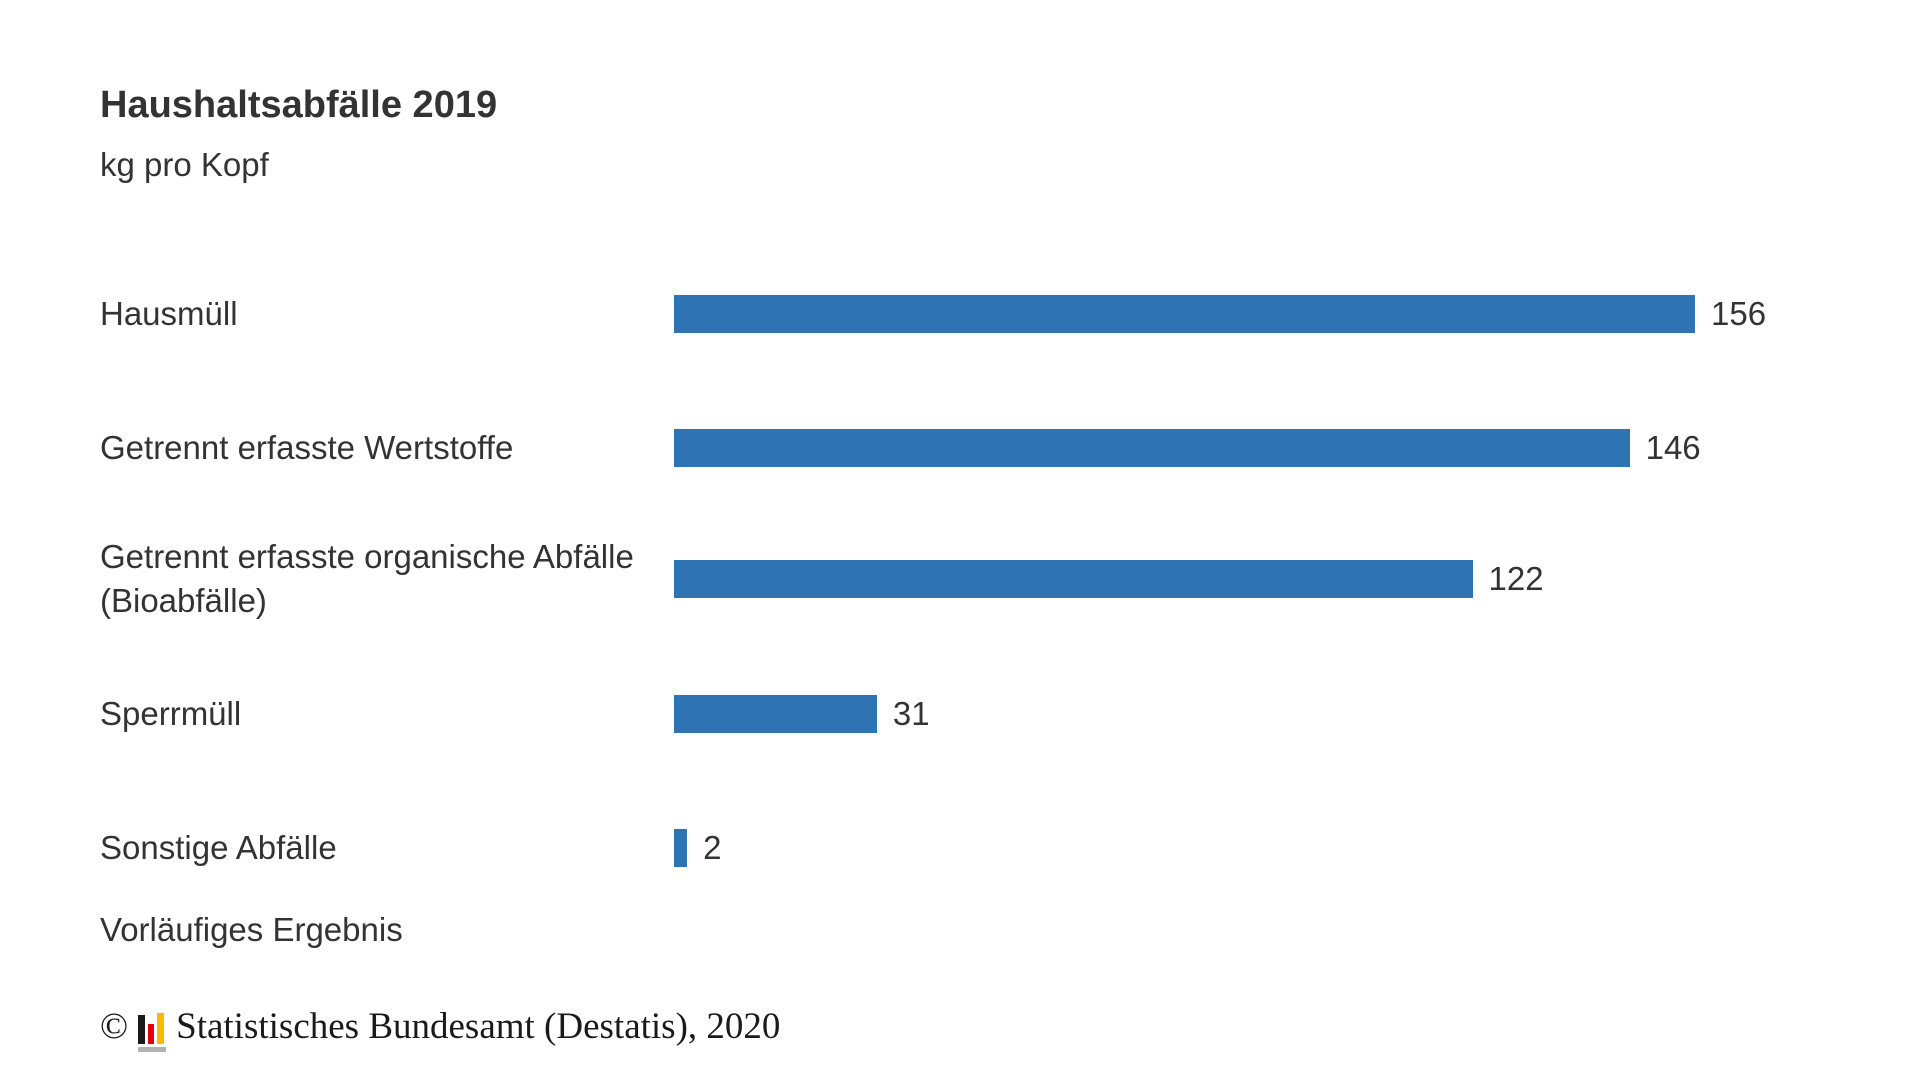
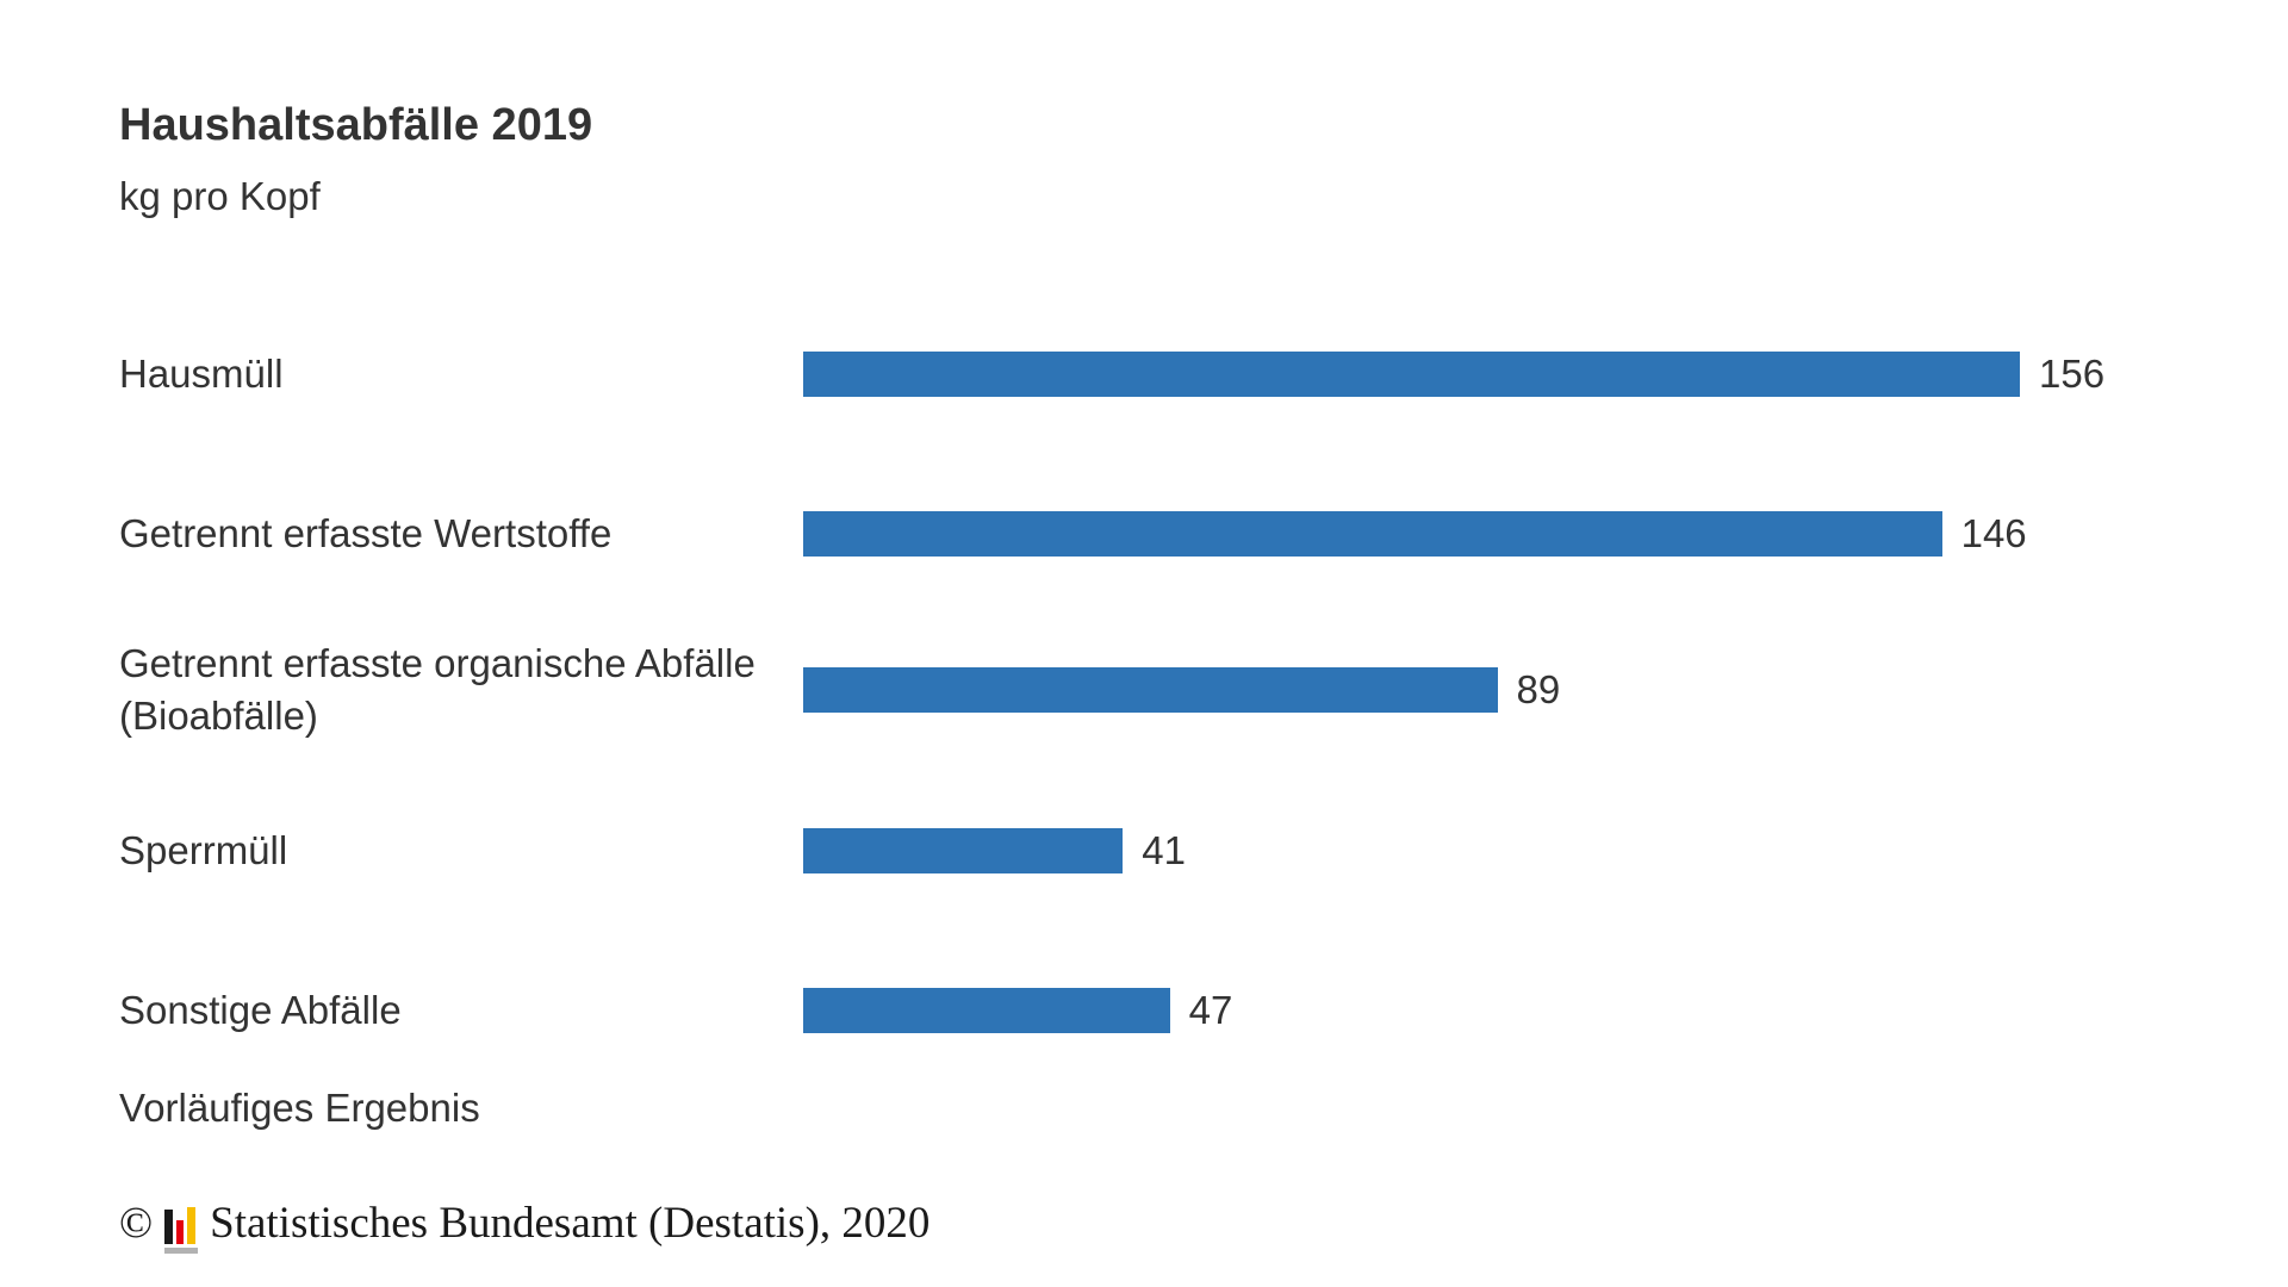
Getrennt erfasste organische Abfälle (Bioabfälle): 122 -> 89
Sperrmüll: 31 -> 41
Sonstige Abfälle: 2 -> 47
